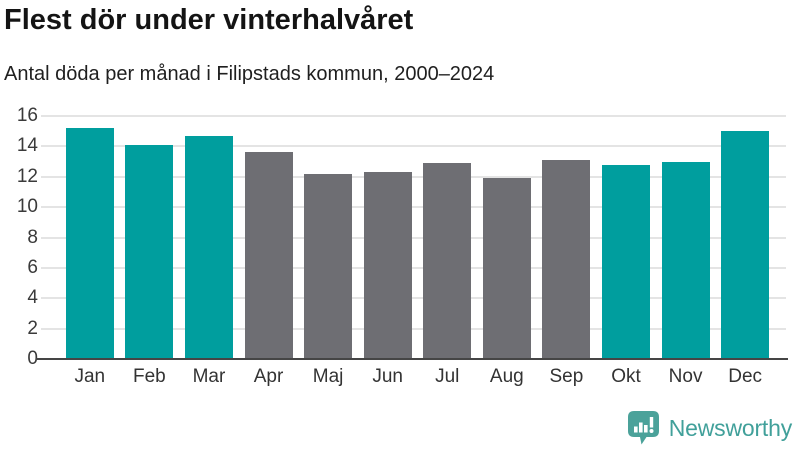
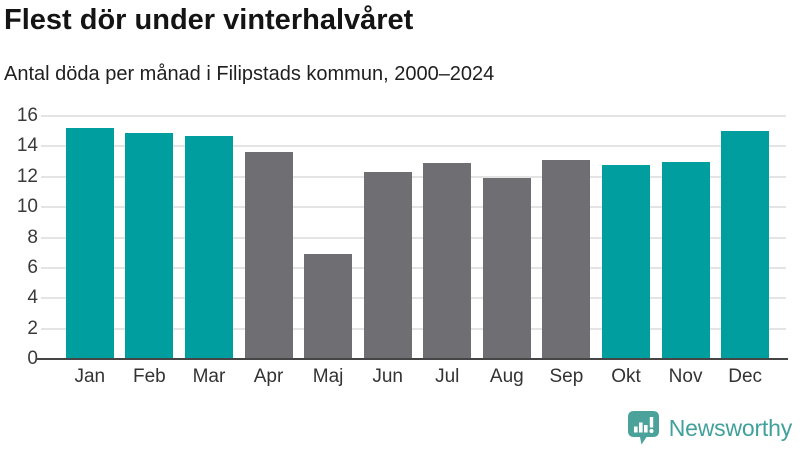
Feb: 14.1 -> 14.9
Maj: 12.2 -> 6.9
